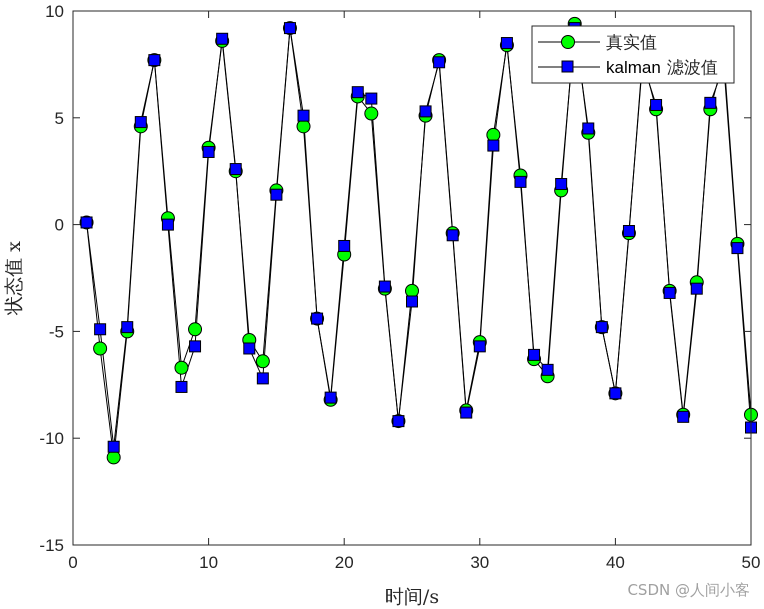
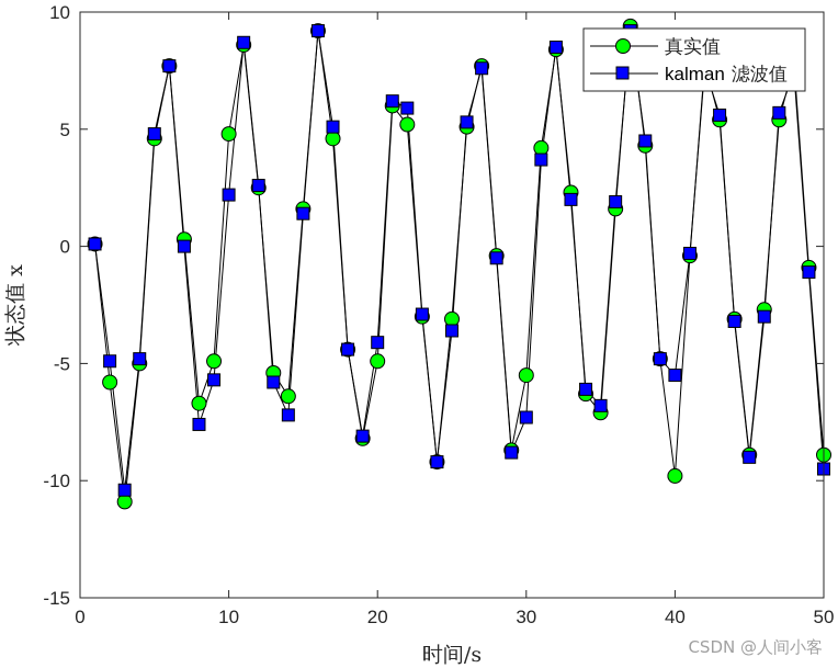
真实值/10: 3.6 -> 4.8
kalman 滤波值/10: 3.4 -> 2.2
真实值/20: -1.4 -> -4.9
kalman 滤波值/20: -1.0 -> -4.1
kalman 滤波值/30: -5.7 -> -7.3
真实值/40: -7.9 -> -9.8
kalman 滤波值/40: -7.9 -> -5.5
